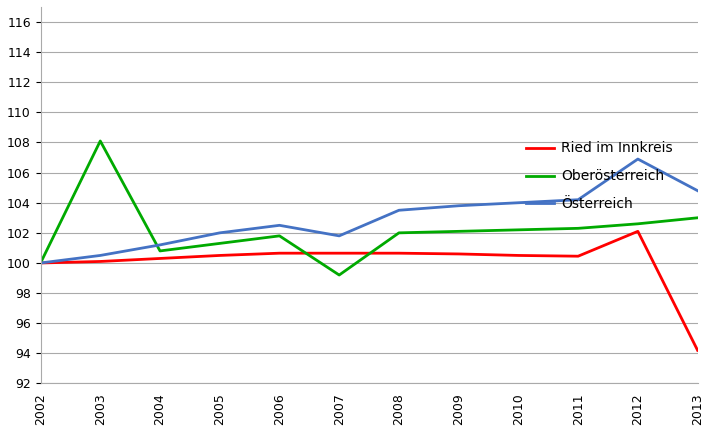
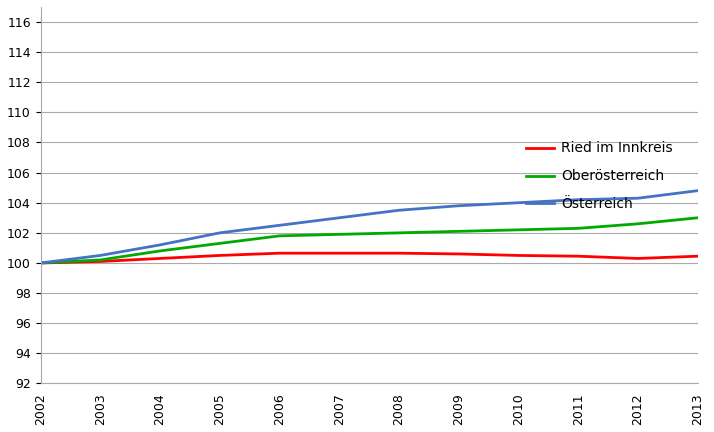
Oberösterreich/2003: 108.1 -> 100.2
Oberösterreich/2007: 99.2 -> 101.9
Österreich/2007: 101.8 -> 103.0
Ried im Innkreis/2012: 102.1 -> 100.3
Österreich/2012: 106.9 -> 104.3
Ried im Innkreis/2013: 94.2 -> 100.5
